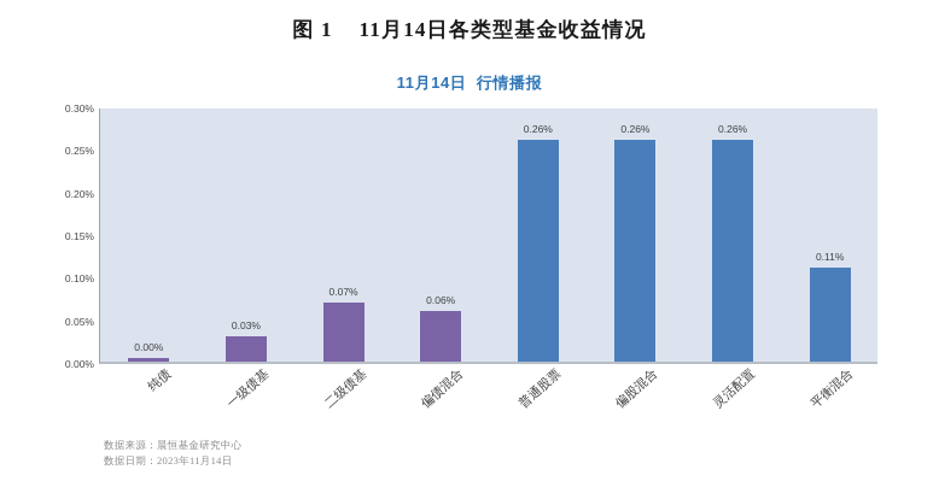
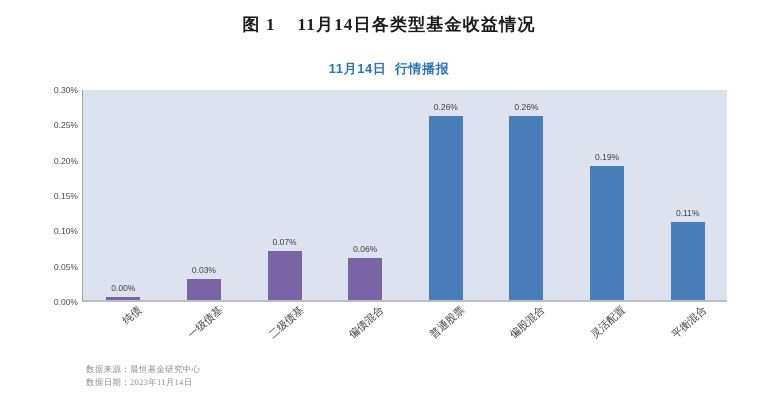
灵活配置: 0.26% -> 0.19%
